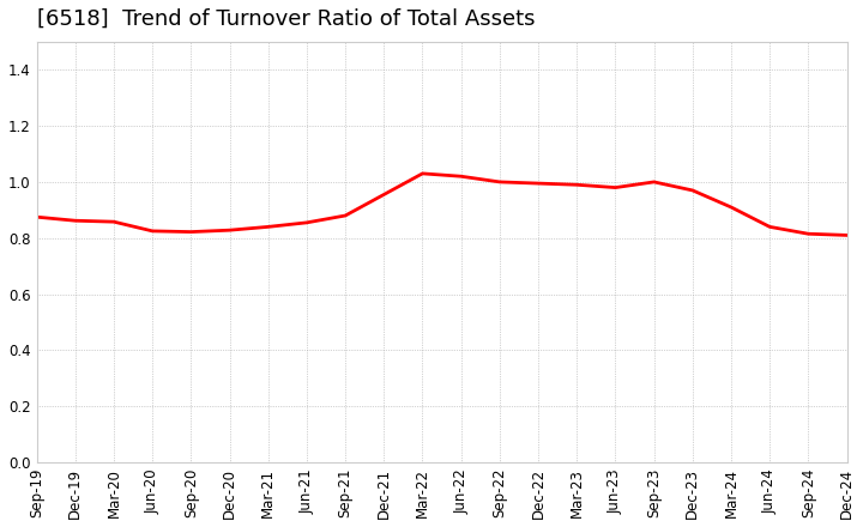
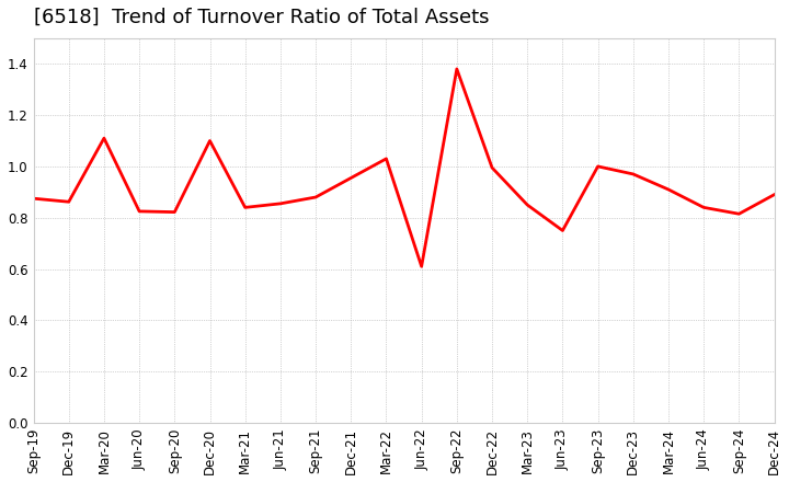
Mar-20: 0.858 -> 1.110
Dec-20: 0.828 -> 1.100
Jun-22: 1.020 -> 0.610
Sep-22: 1.000 -> 1.380
Mar-23: 0.990 -> 0.850
Jun-23: 0.980 -> 0.750
Dec-24: 0.810 -> 0.890
